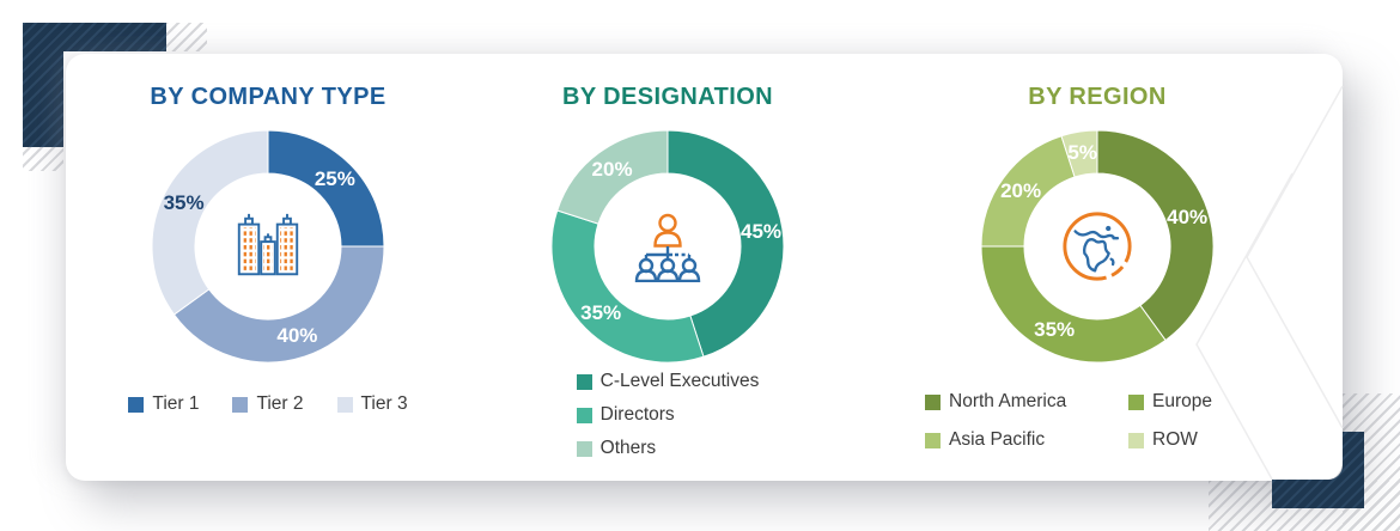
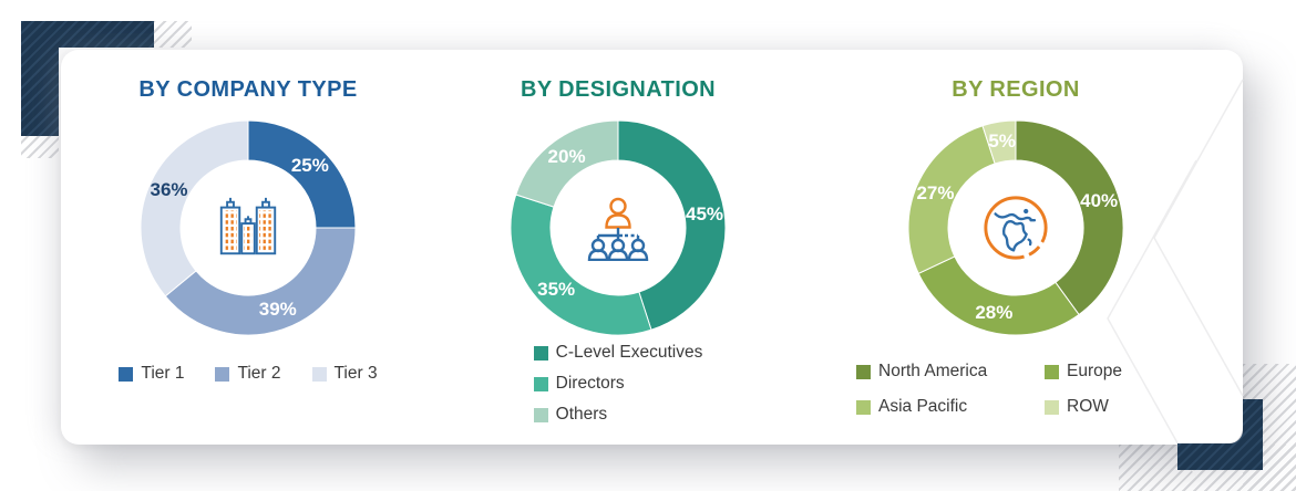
BY COMPANY TYPE/Tier 2: 40% -> 39%
BY COMPANY TYPE/Tier 3: 35% -> 36%
BY REGION/Europe: 35% -> 28%
BY REGION/Asia Pacific: 20% -> 27%
